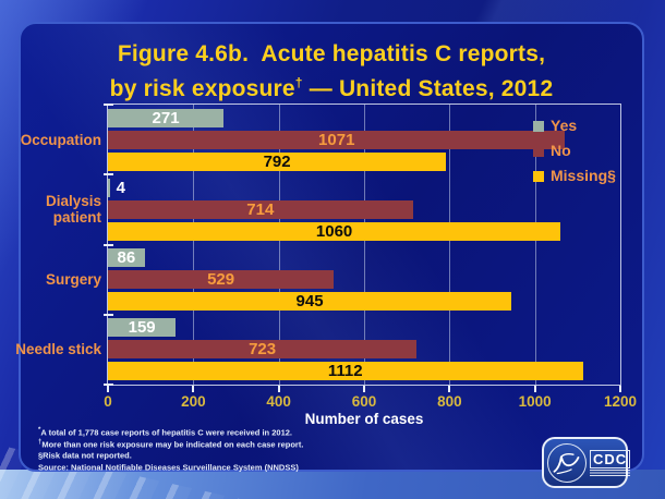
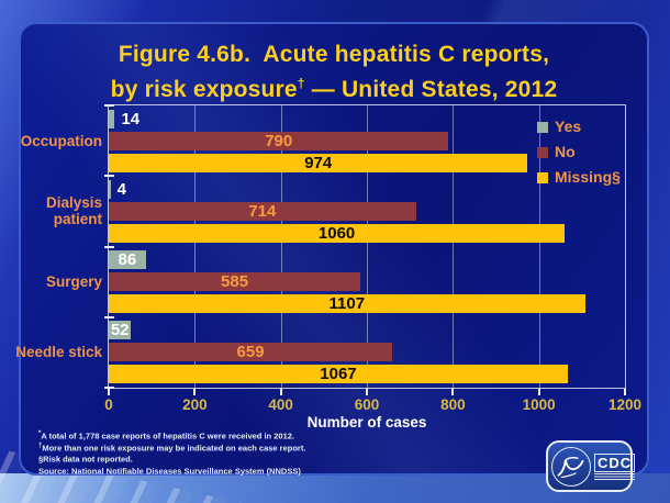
Yes/Occupation: 271 -> 14
No/Occupation: 1071 -> 790
Missing§/Occupation: 792 -> 974
No/Surgery: 529 -> 585
Missing§/Surgery: 945 -> 1107
Yes/Needle stick: 159 -> 52
No/Needle stick: 723 -> 659
Missing§/Needle stick: 1112 -> 1067
